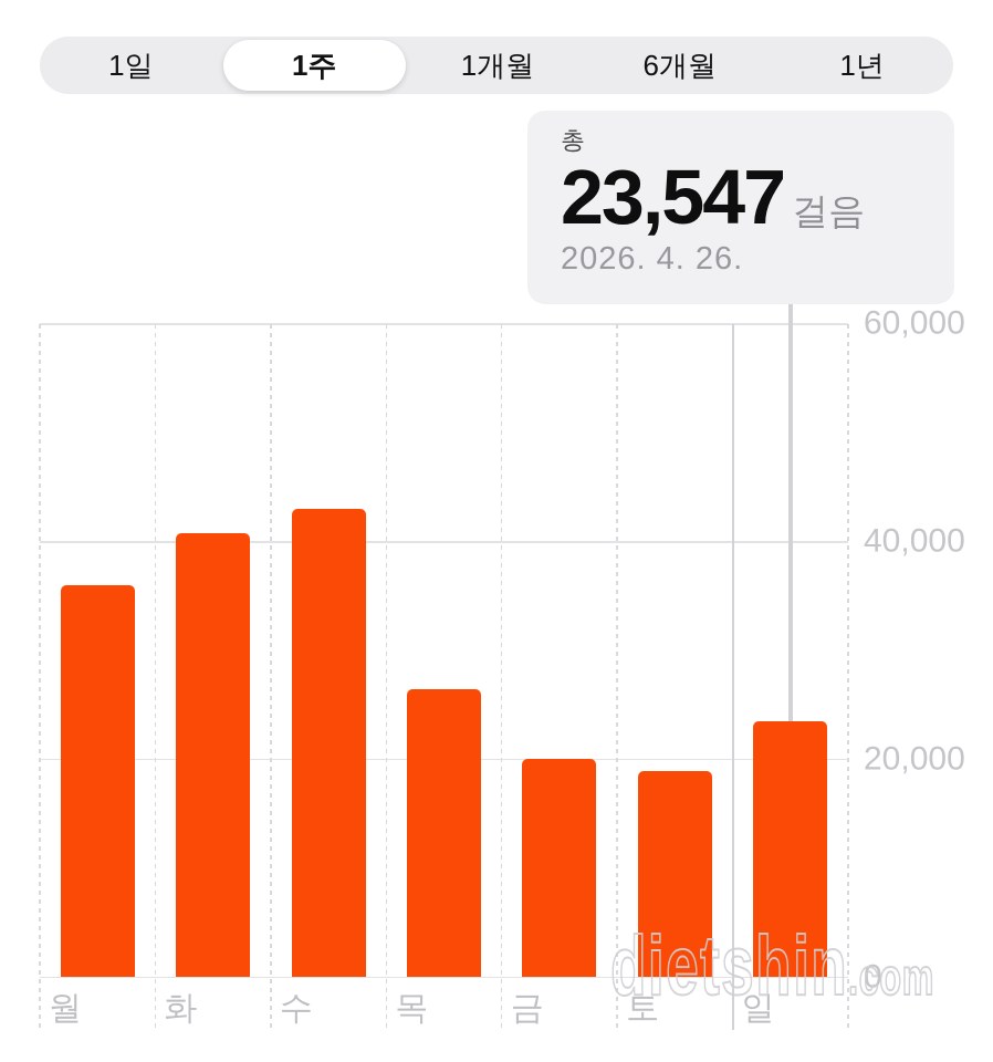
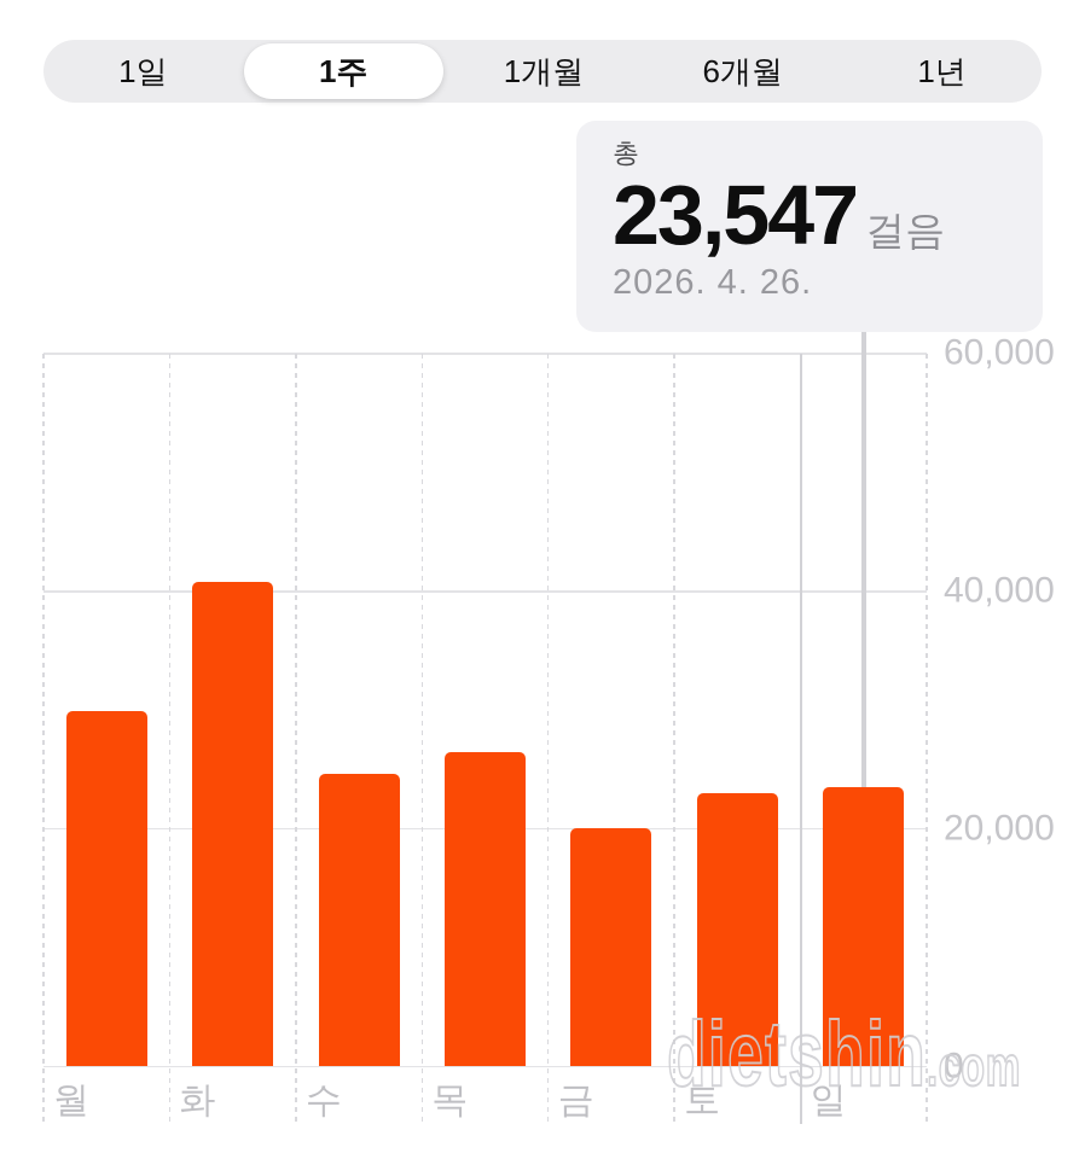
월: 36000 -> 30000
수: 43000 -> 25000
토: 19000 -> 23000
